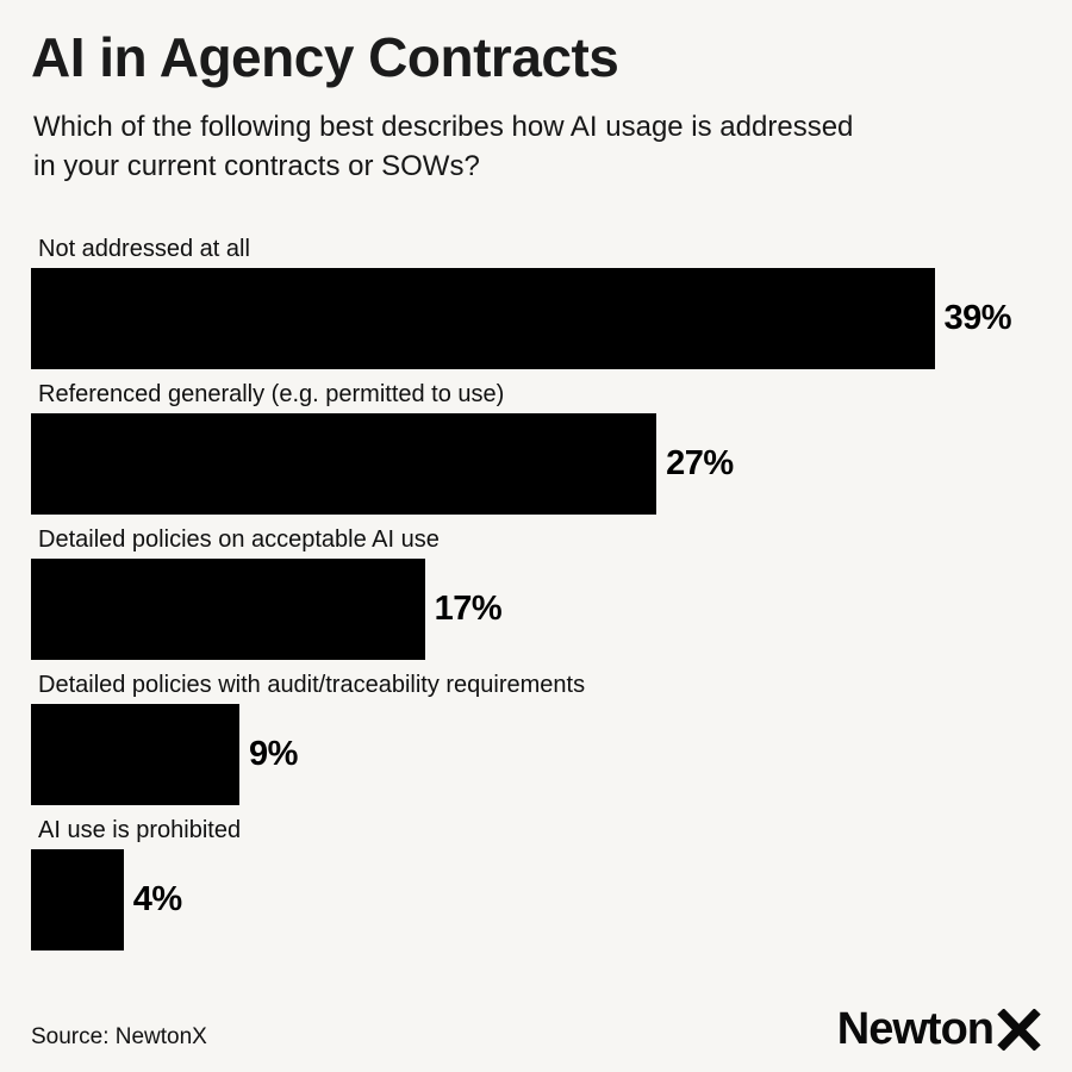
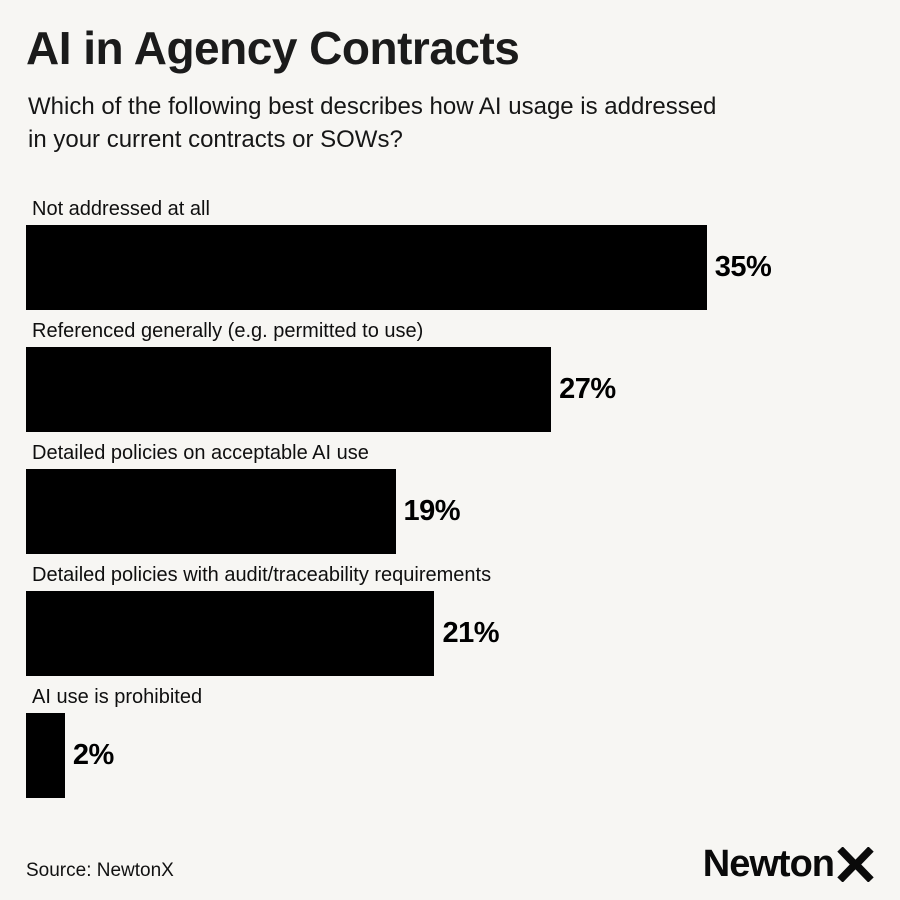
Not addressed at all: 39% -> 35%
Detailed policies on acceptable AI use: 17% -> 19%
Detailed policies with audit/traceability requirements: 9% -> 21%
AI use is prohibited: 4% -> 2%
